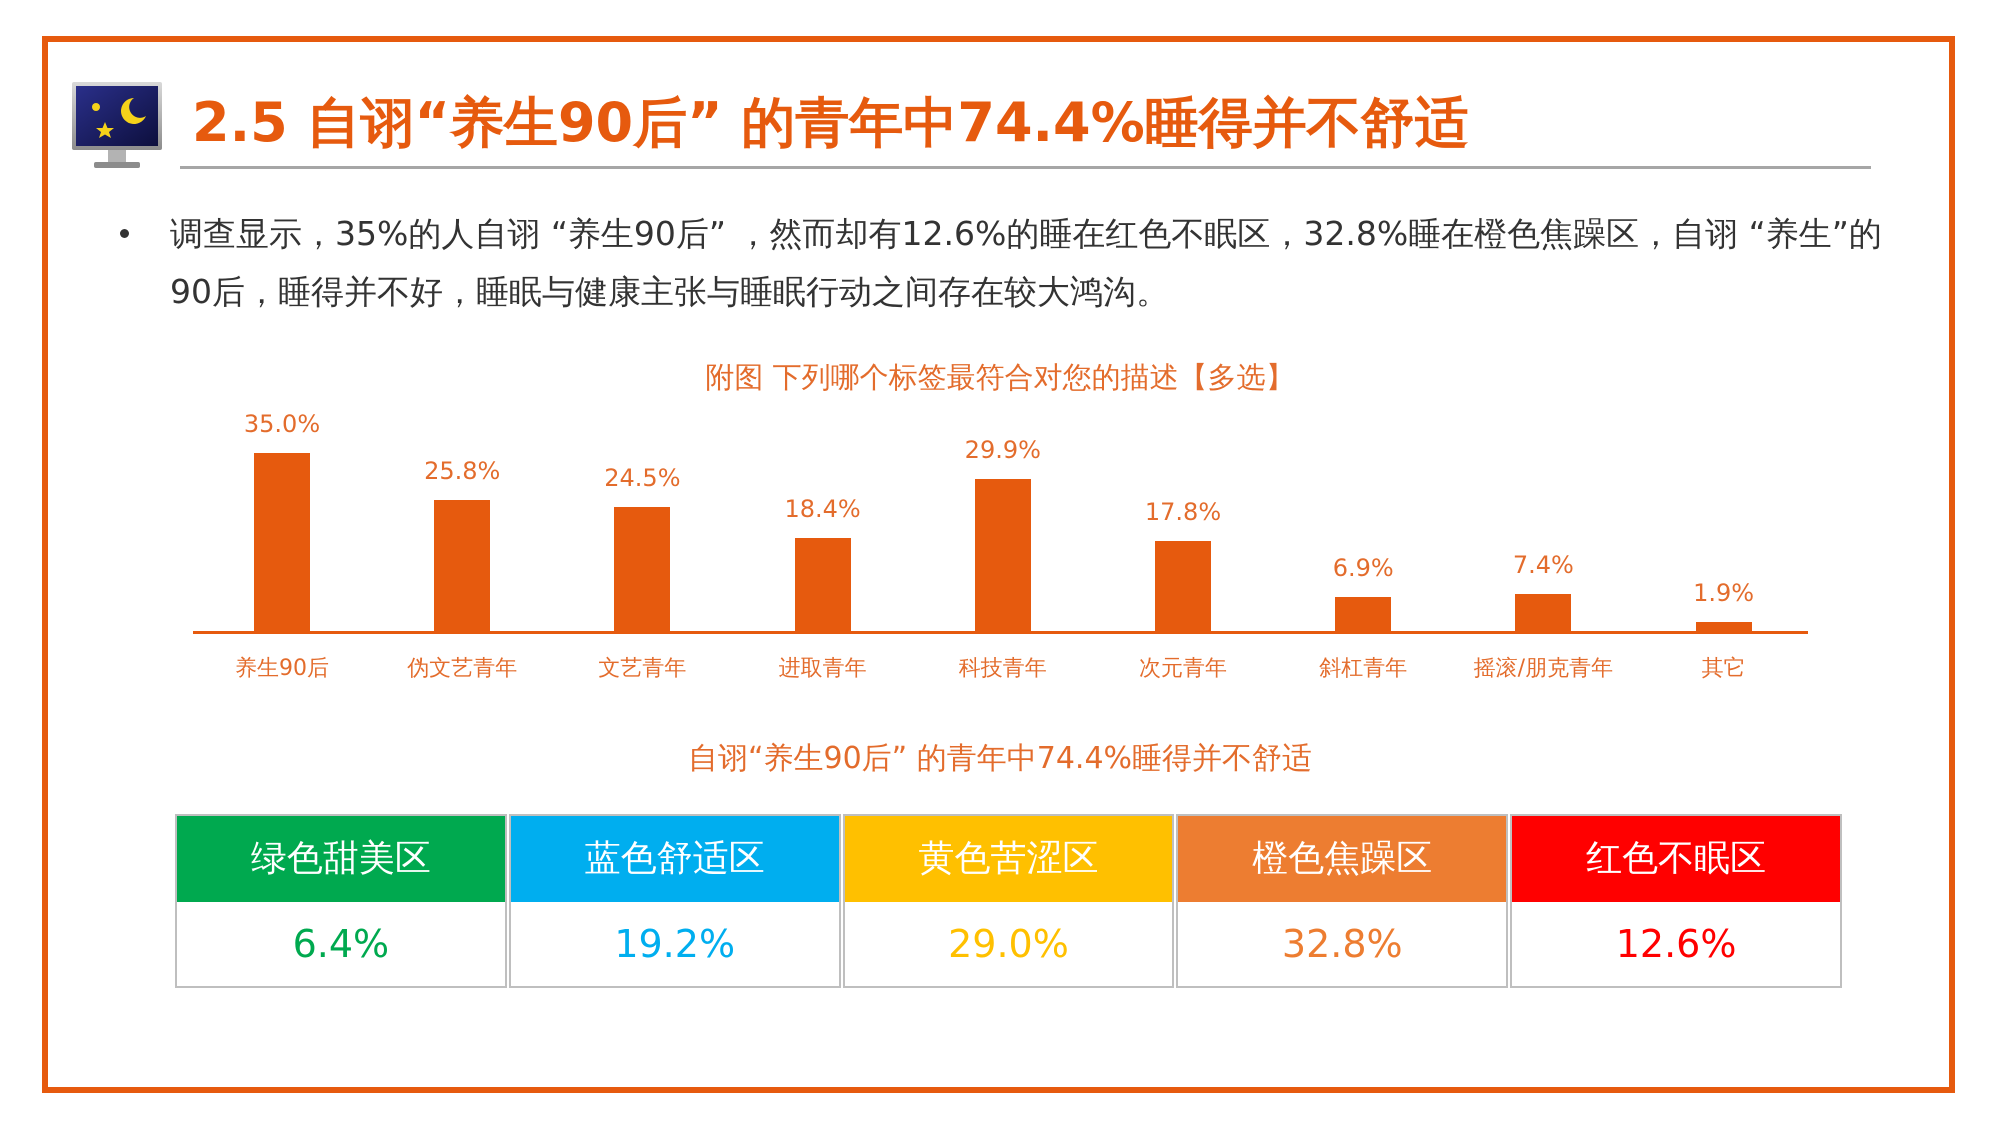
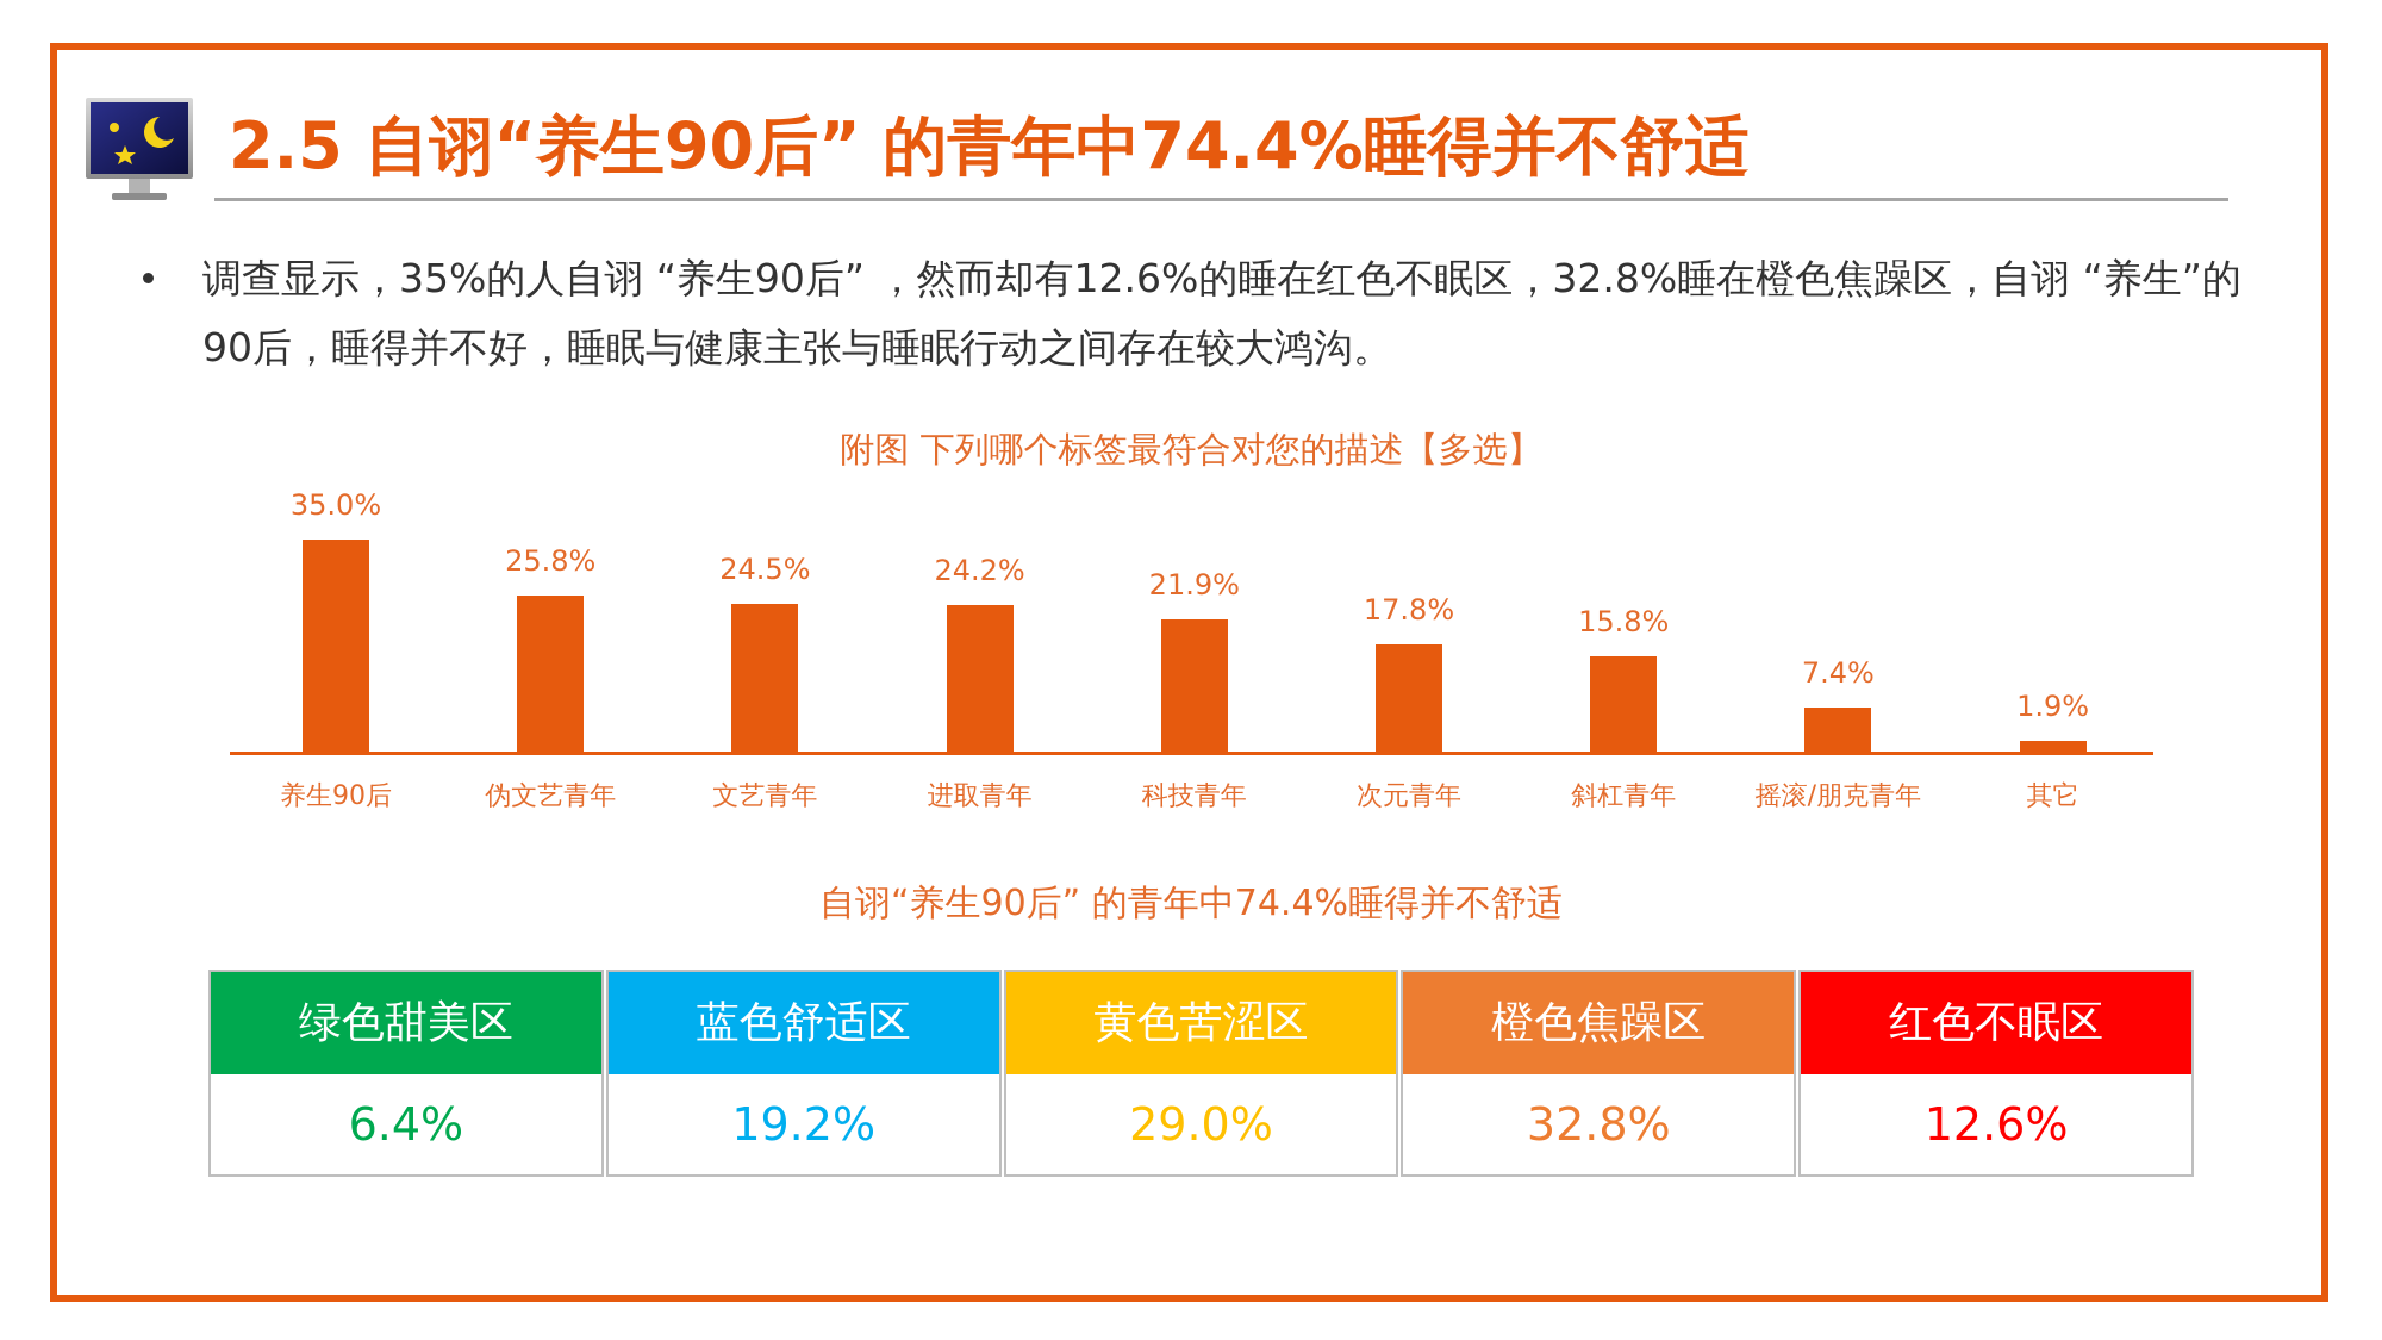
进取青年: 18.4% -> 24.2%
科技青年: 29.9% -> 21.9%
斜杠青年: 6.9% -> 15.8%
